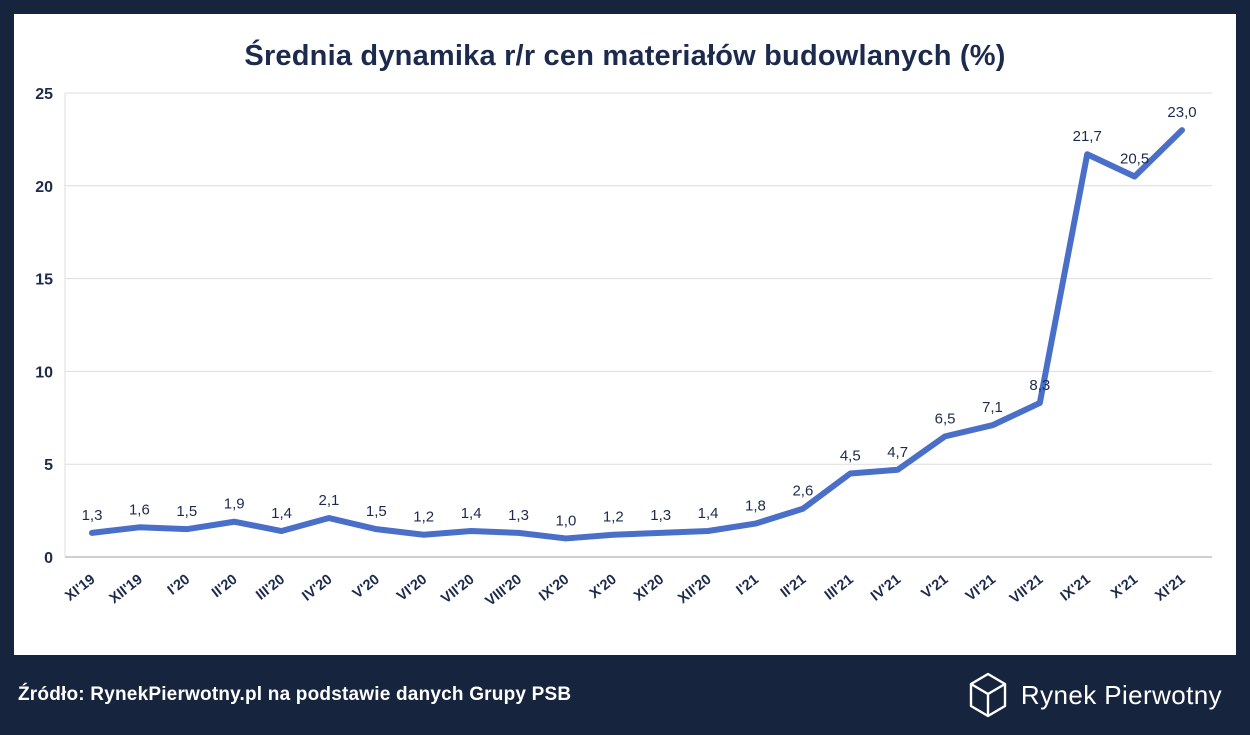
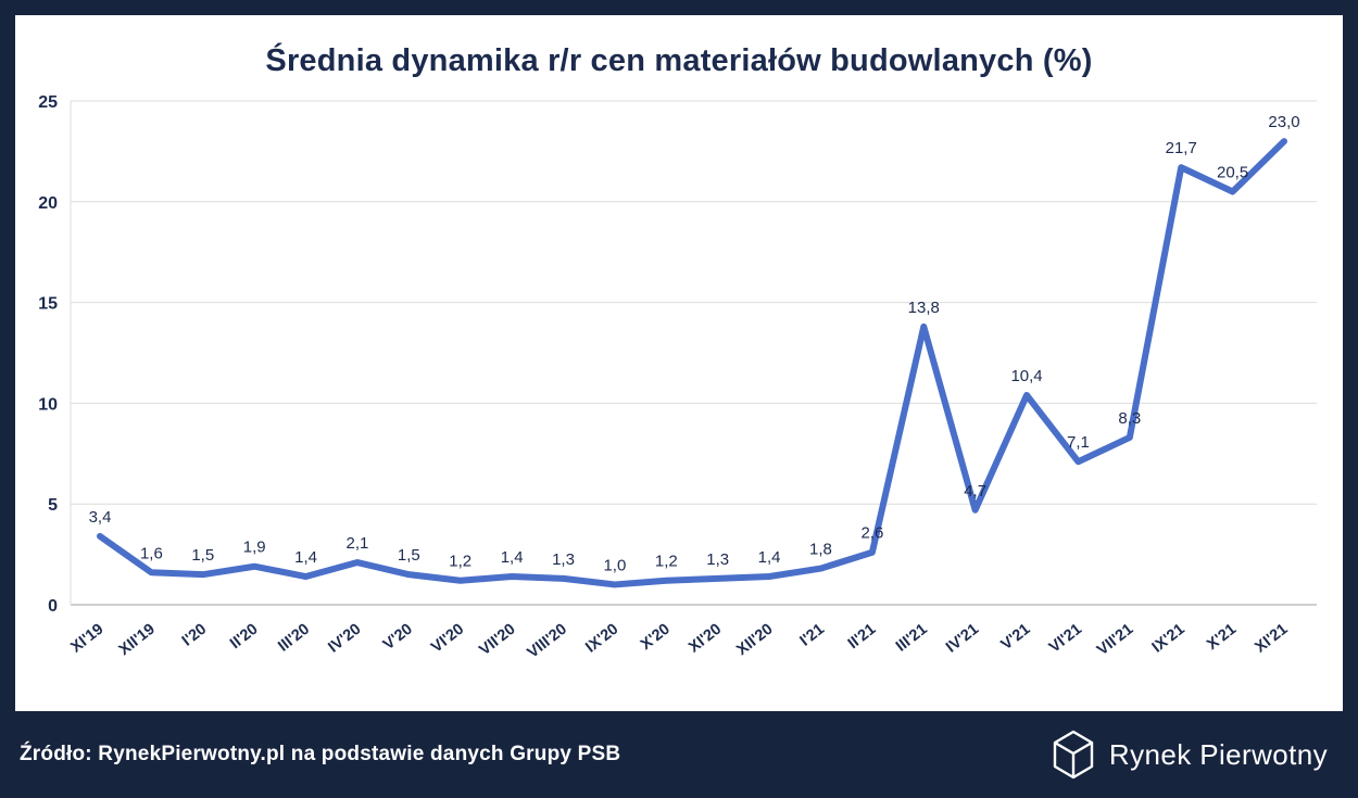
XI'19: 1,3 -> 3,4
III'21: 4,5 -> 13,8
V'21: 6,5 -> 10,4
